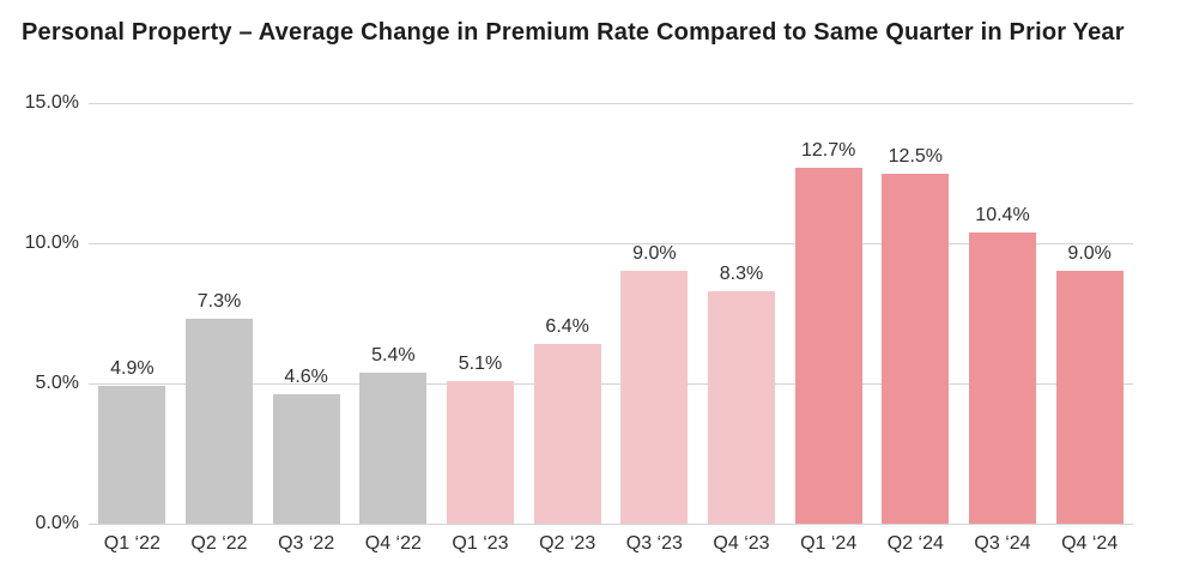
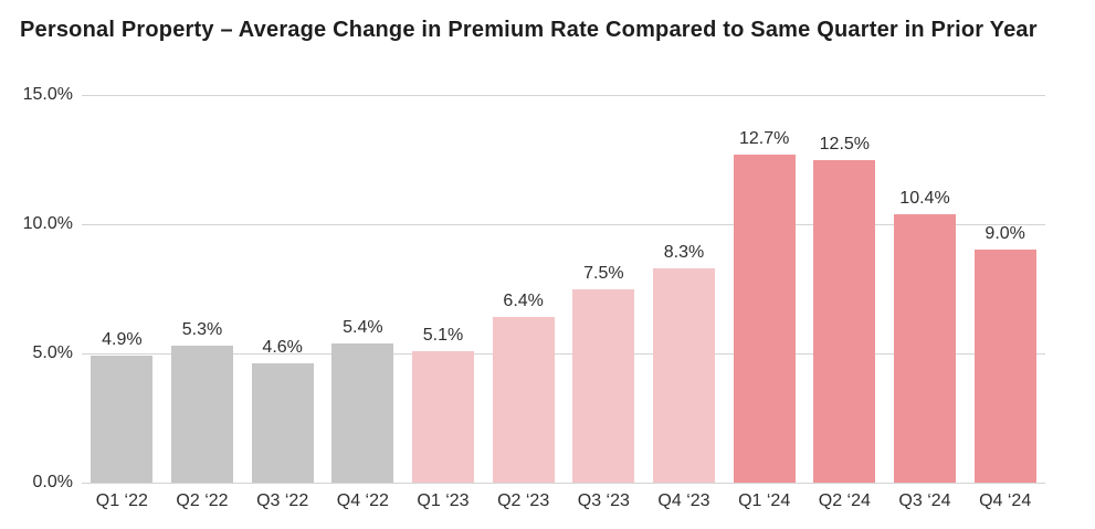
Q2 ‘22: 7.3% -> 5.3%
Q3 ‘23: 9.0% -> 7.5%
